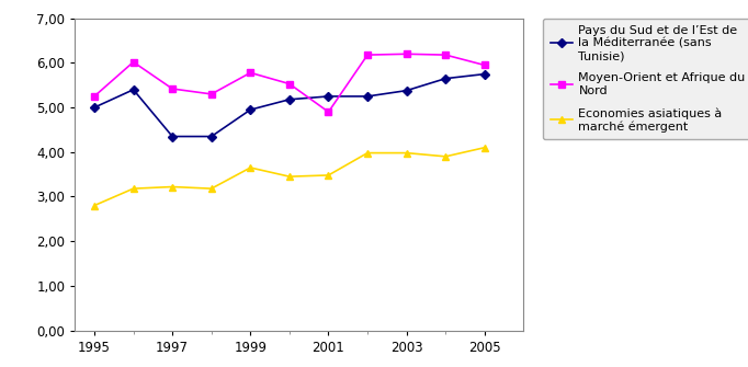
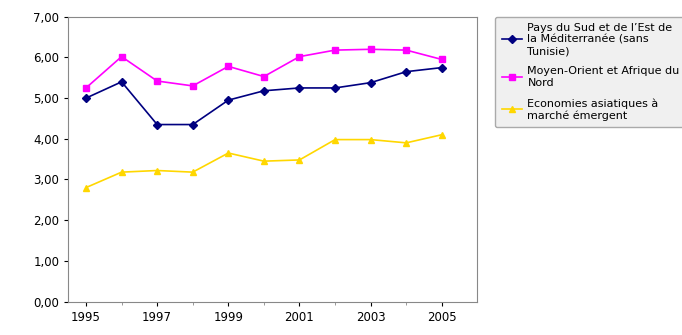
Moyen-Orient et Afrique du Nord/2001: 4,90 -> 6,02
